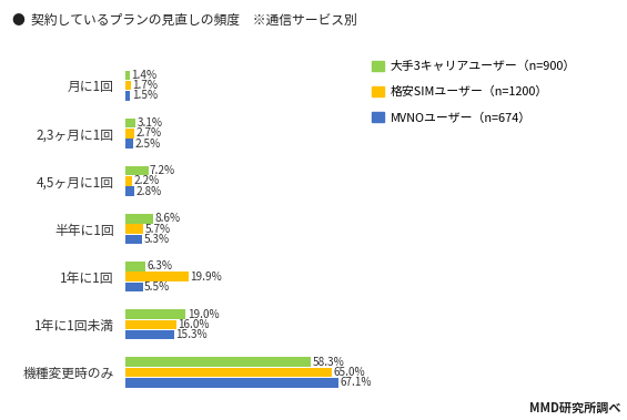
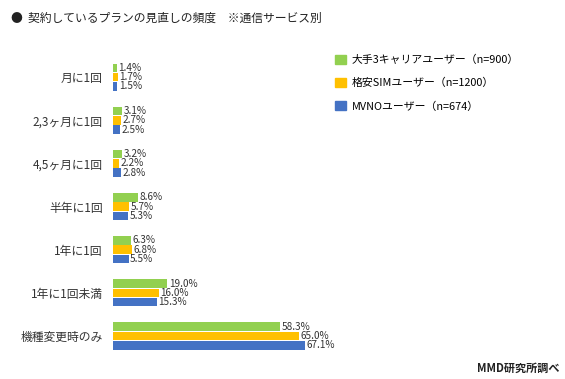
大手3キャリアユーザー（n=900）/4,5ヶ月に1回: 7.2% -> 3.2%
格安SIMユーザー（n=1200）/1年に1回: 19.9% -> 6.8%
